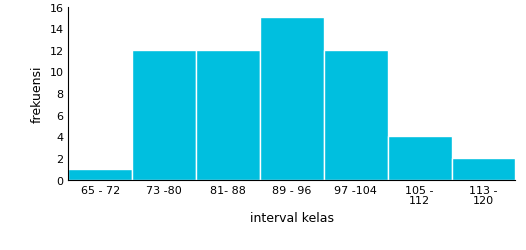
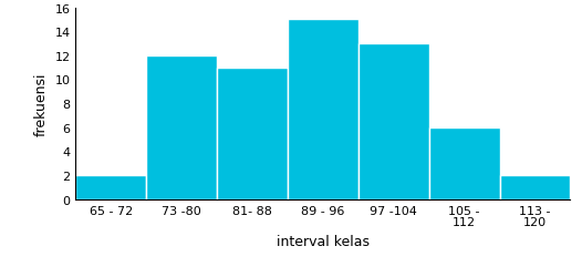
65 - 72: 1 -> 2
81- 88: 12 -> 11
97 -104: 12 -> 13
105 - 112: 4 -> 6
